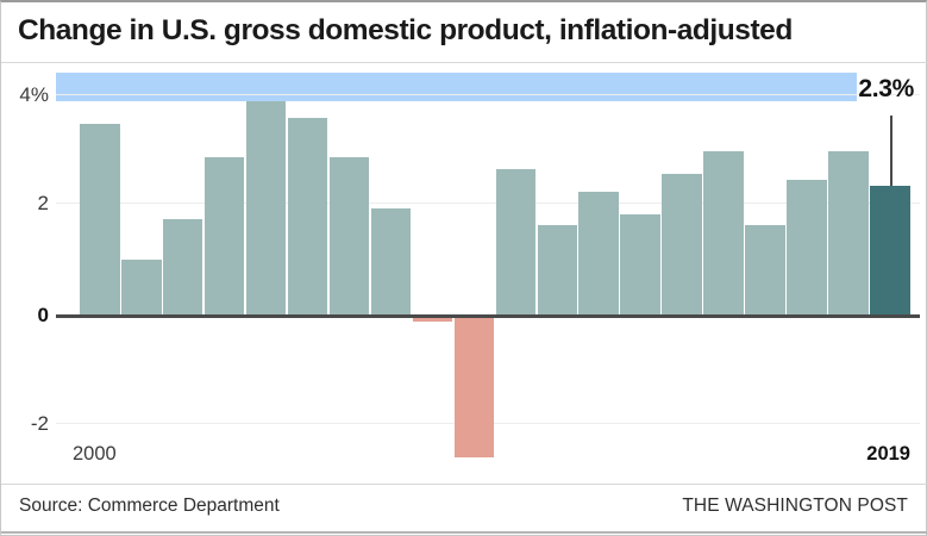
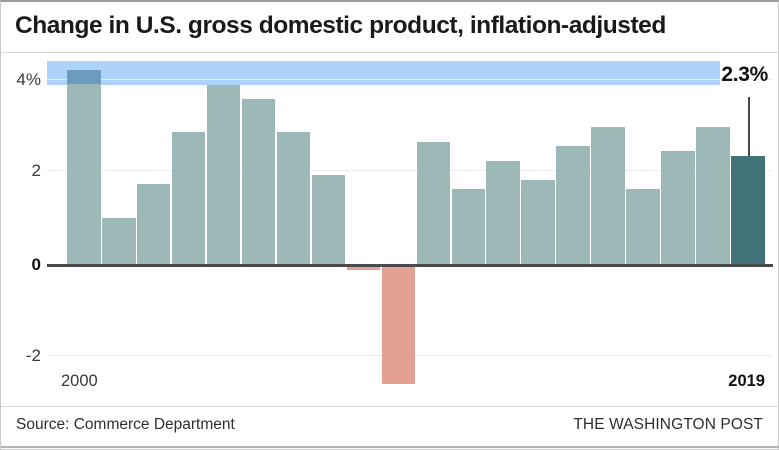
2000: 3.4% -> 4.1%
